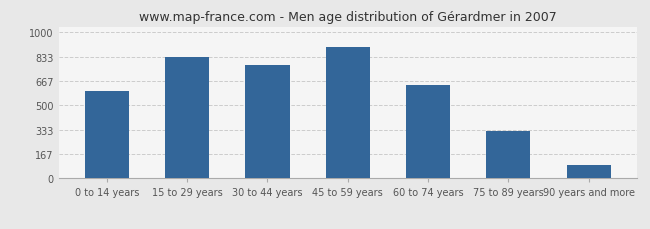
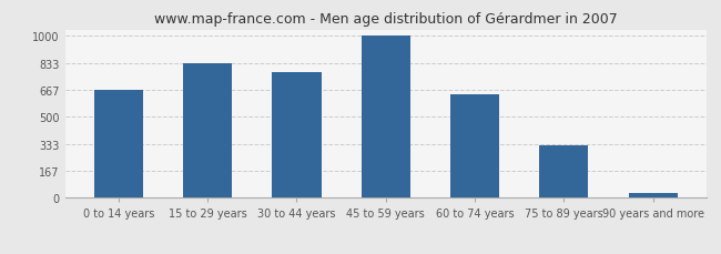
0 to 14 years: 600 -> 670
45 to 59 years: 900 -> 1000
90 years and more: 90 -> 30
